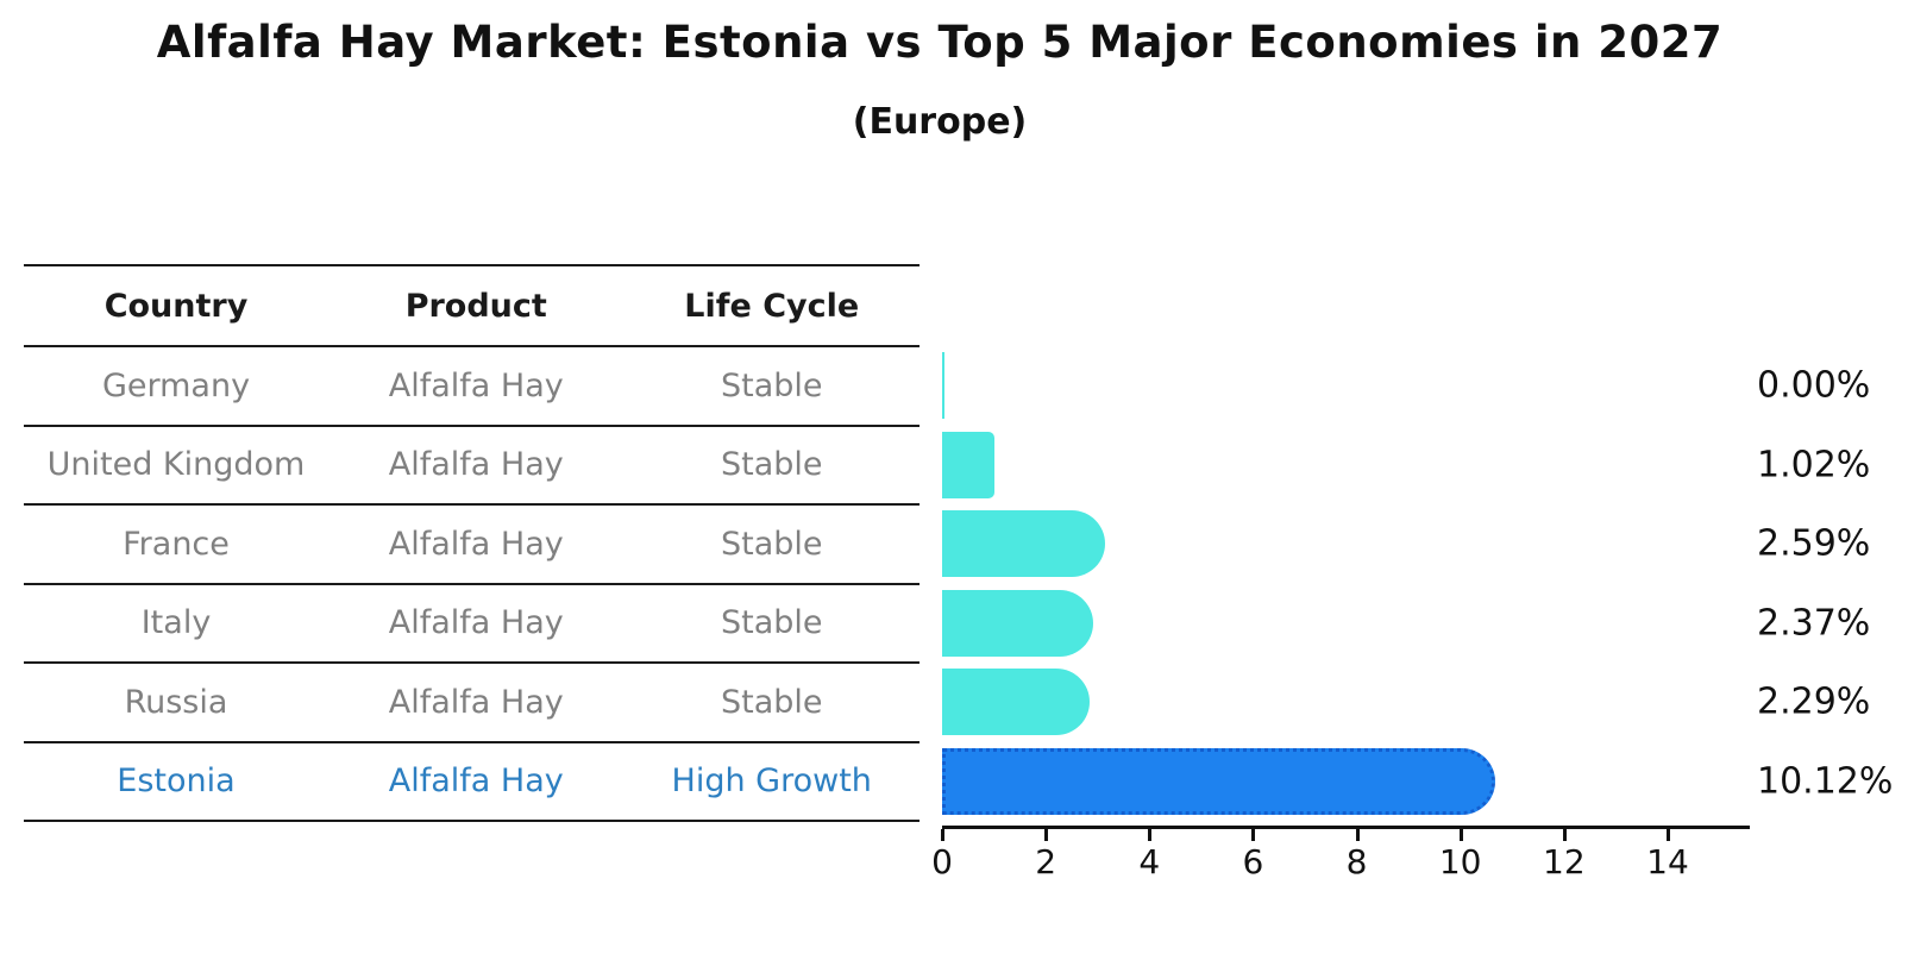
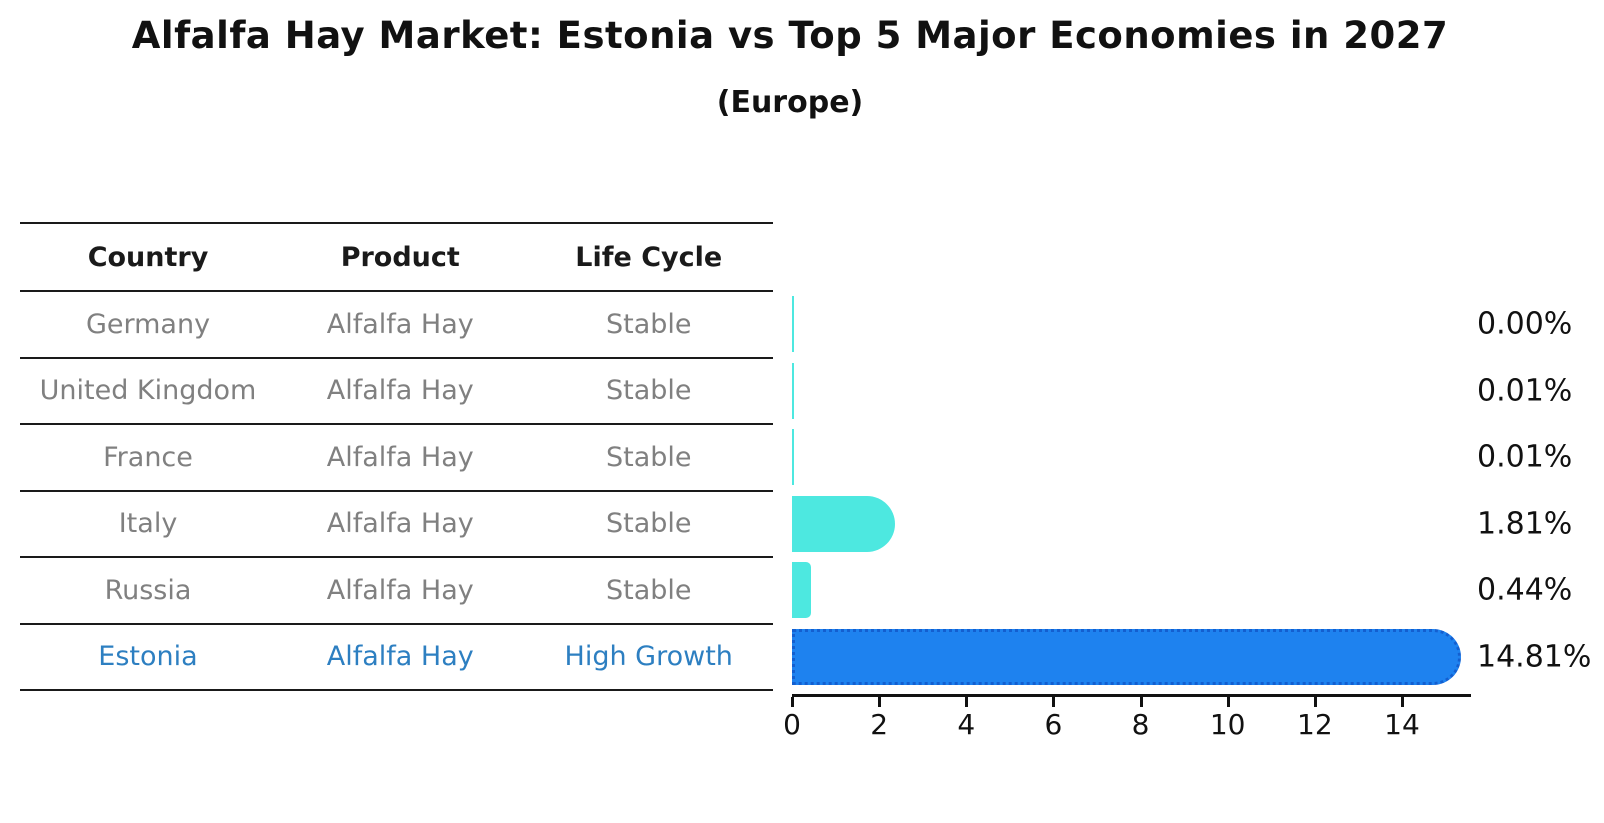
United Kingdom: 1.02% -> 0.01%
France: 2.59% -> 0.01%
Italy: 2.37% -> 1.81%
Russia: 2.29% -> 0.44%
Estonia: 10.12% -> 14.81%
